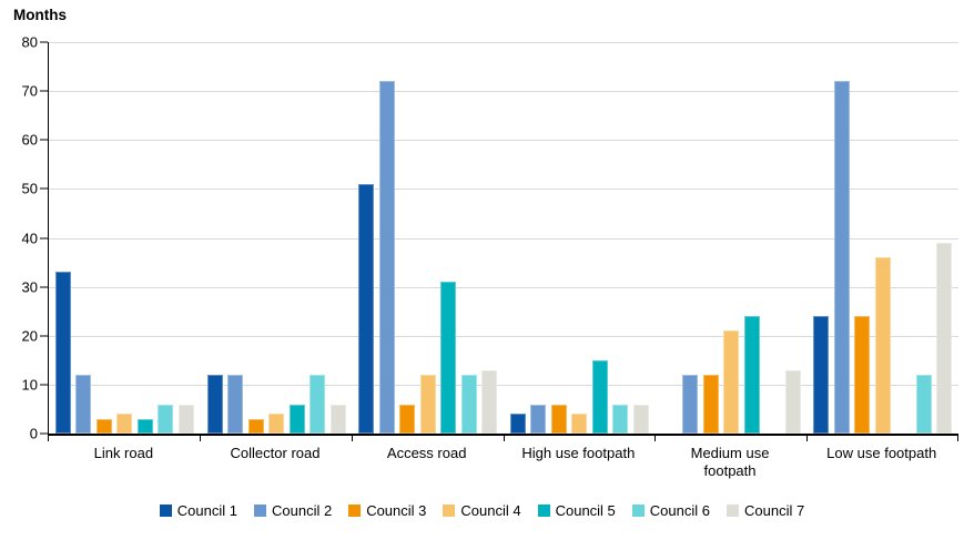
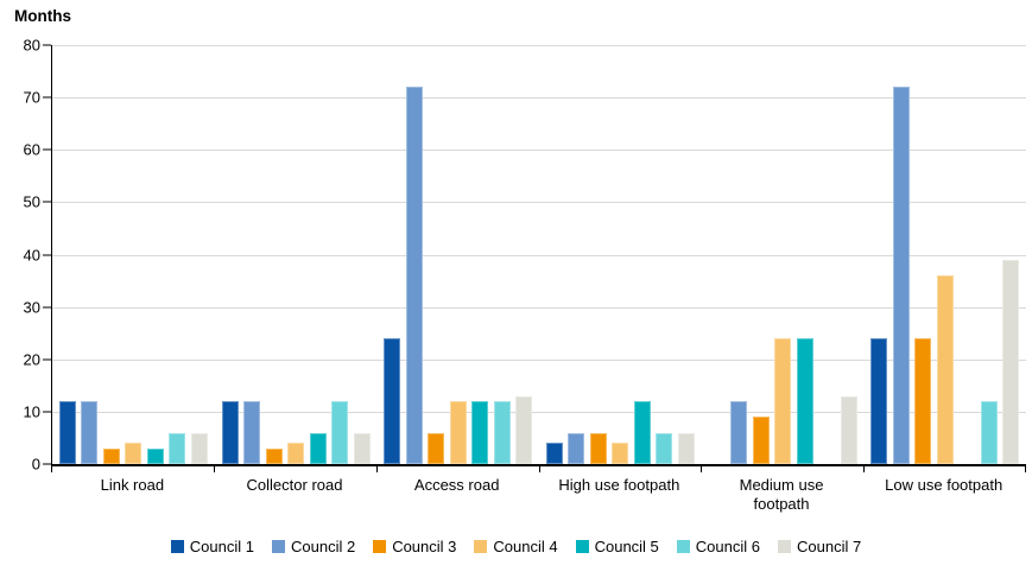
Council 1/Link road: 33 -> 12
Council 1/Access road: 51 -> 24
Council 5/Access road: 31 -> 12
Council 5/High use footpath: 15 -> 12
Council 3/Medium use footpath: 12 -> 9
Council 4/Medium use footpath: 21 -> 24
